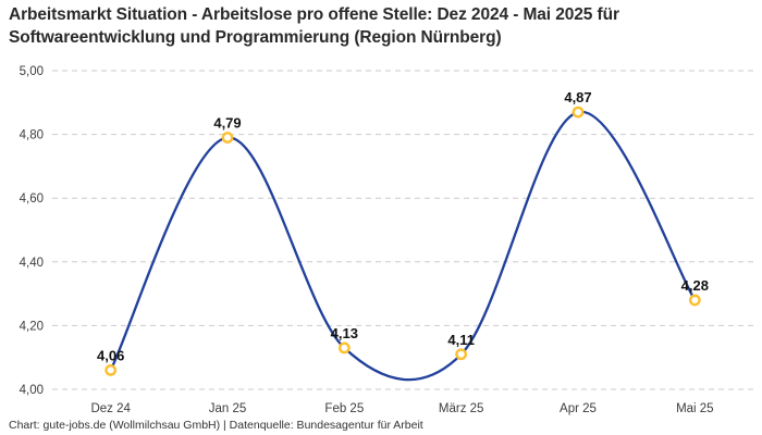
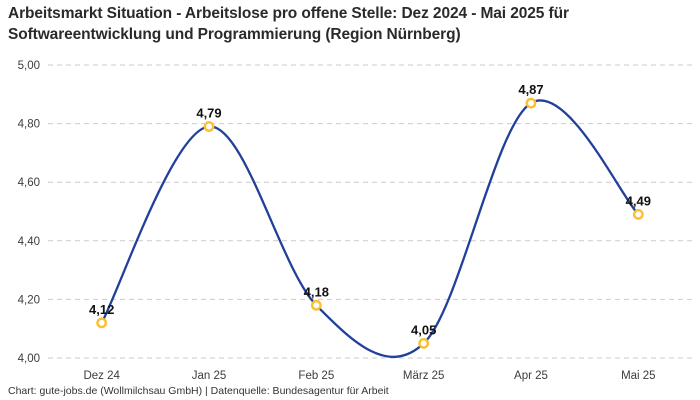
Dez 24: 4,06 -> 4,12
Feb 25: 4,13 -> 4,18
März 25: 4,11 -> 4,05
Mai 25: 4,28 -> 4,49
